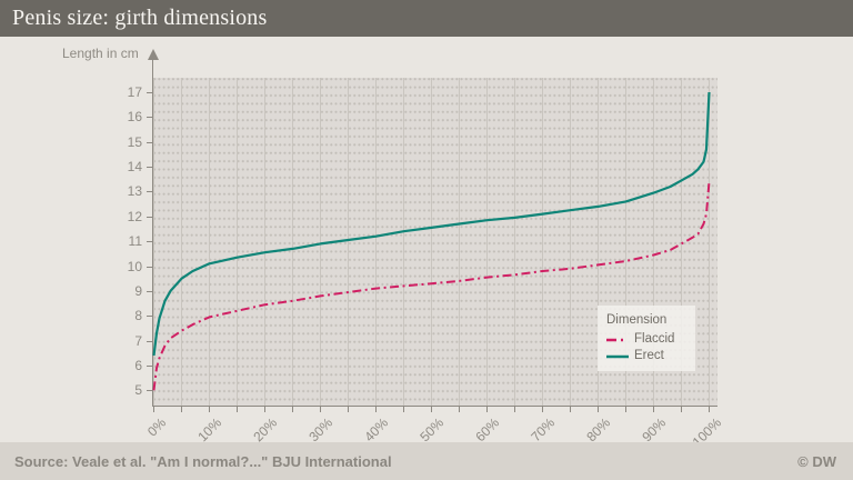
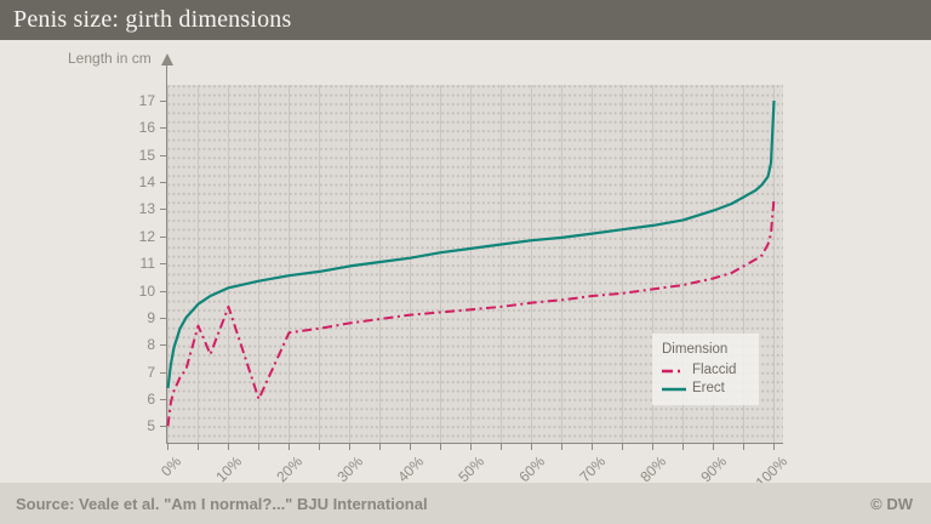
Flaccid/5: 7.4 -> 8.7
Flaccid/10: 8.0 -> 9.4
Flaccid/15: 8.2 -> 6.0
